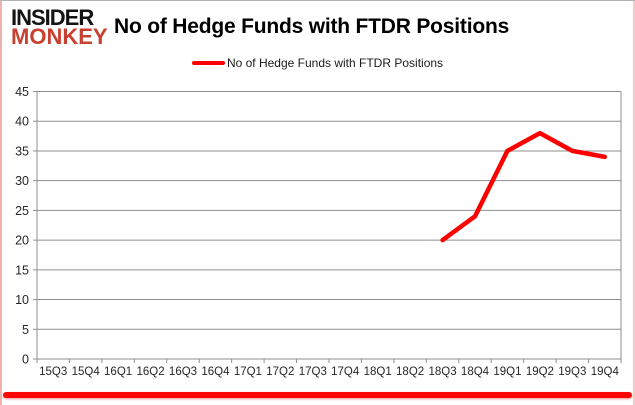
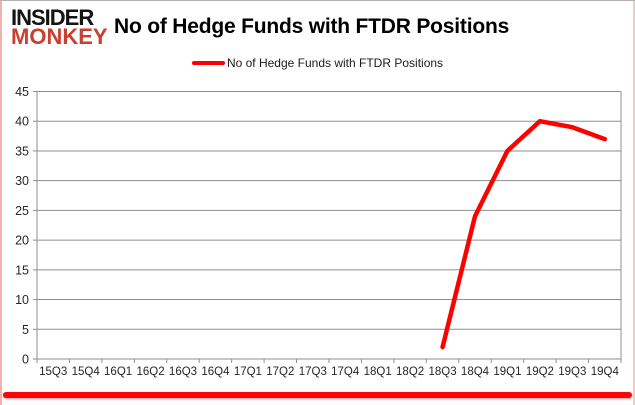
18Q3: 20 -> 2
19Q2: 38 -> 40
19Q3: 35 -> 39
19Q4: 34 -> 37
